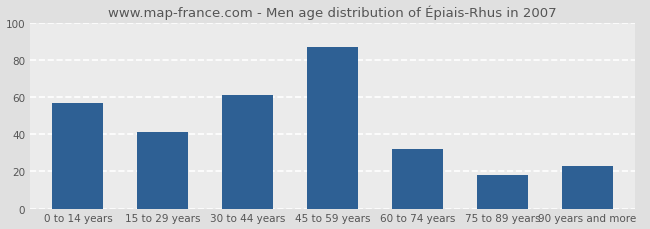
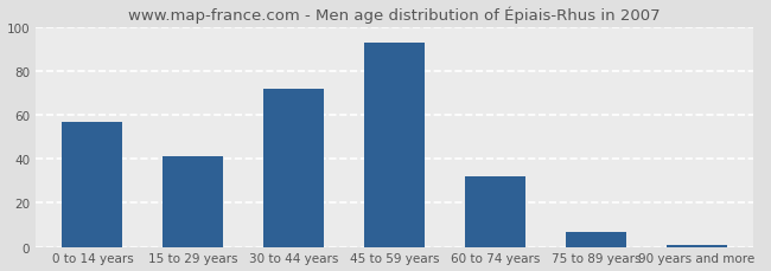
30 to 44 years: 61 -> 72
45 to 59 years: 87 -> 93
75 to 89 years: 18 -> 7
90 years and more: 23 -> 1
